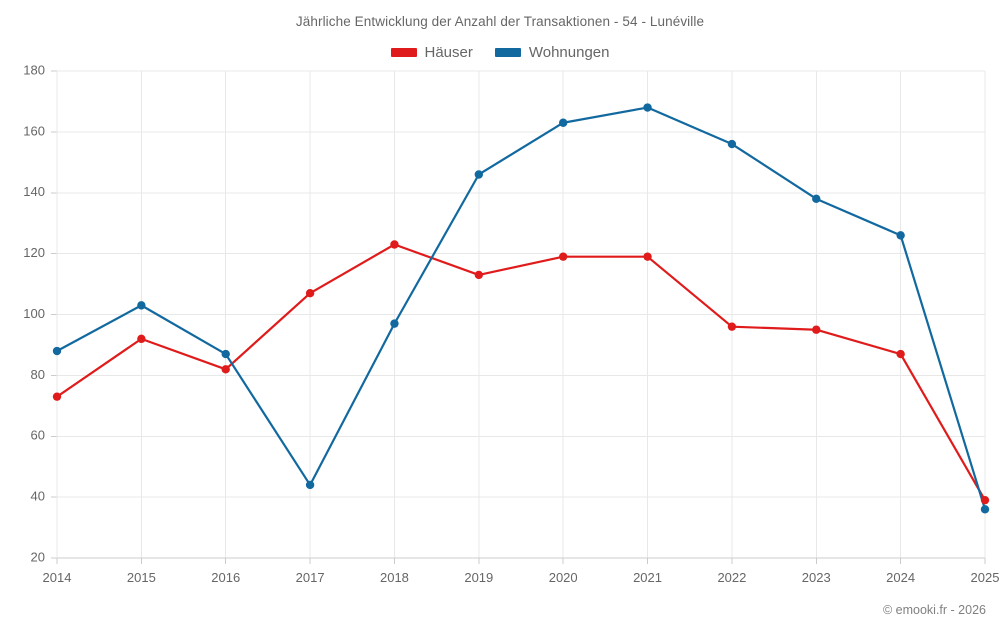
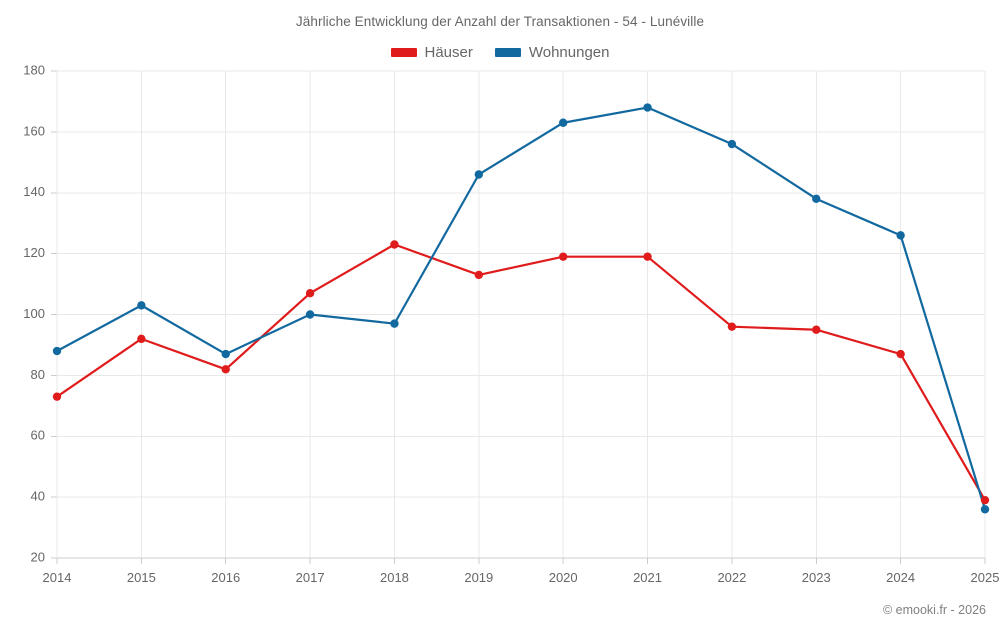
Wohnungen/2017: 44 -> 100
